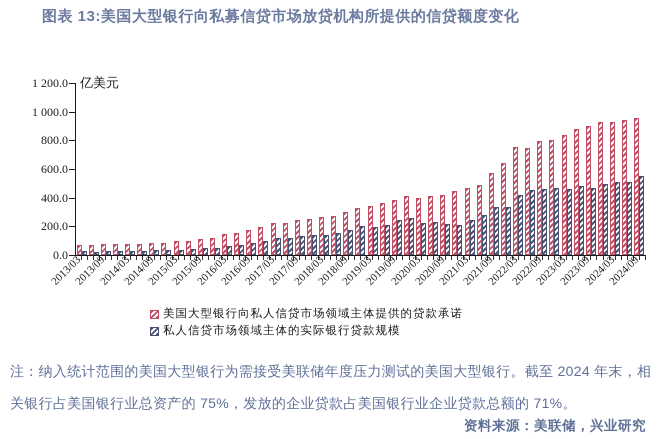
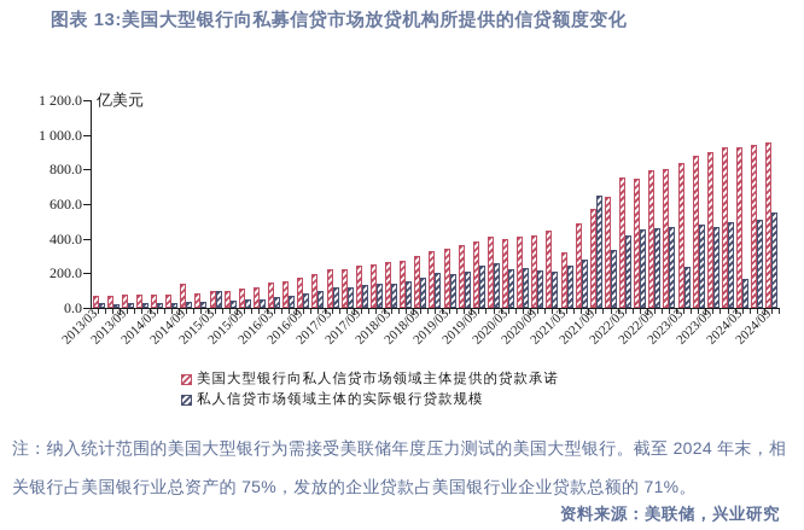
美国大型银行向私人信贷市场领域主体提供的贷款承诺/2014/09: 80 -> 140
私人信贷市场领域主体的实际银行贷款规模/2015/03: 40 -> 100
美国大型银行向私人信贷市场领域主体提供的贷款承诺/2021/03: 470 -> 320
私人信贷市场领域主体的实际银行贷款规模/2021/09: 340 -> 650
私人信贷市场领域主体的实际银行贷款规模/2023/03: 460 -> 240
私人信贷市场领域主体的实际银行贷款规模/2024/03: 510 -> 170
